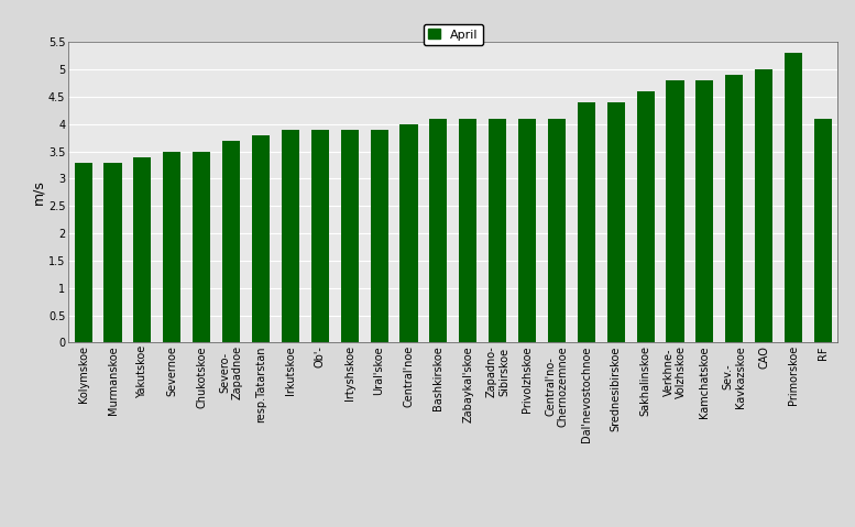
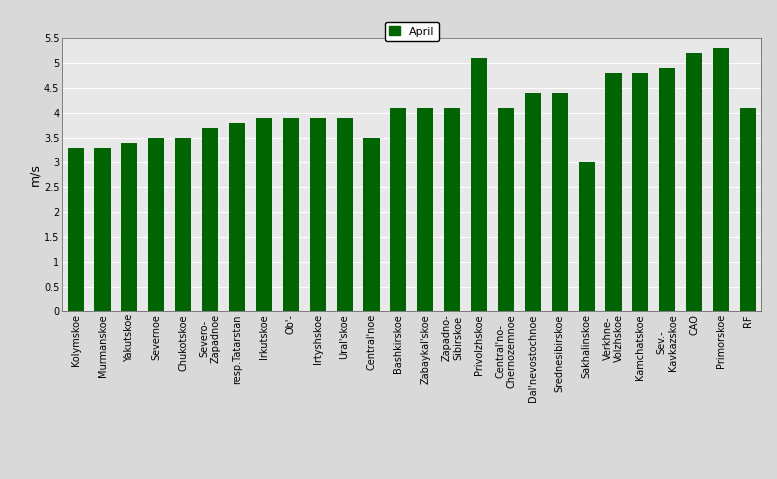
Central'noe: 4.0 -> 3.5
Privolzhskoe: 4.1 -> 5.1
Sakhalinskoe: 4.6 -> 3.0
CAO: 5.0 -> 5.2
